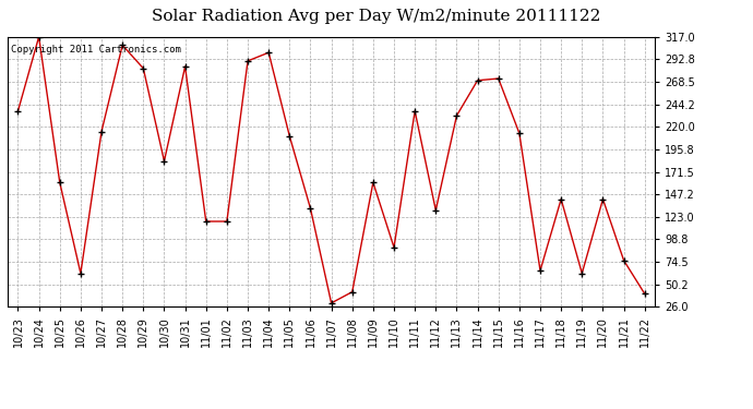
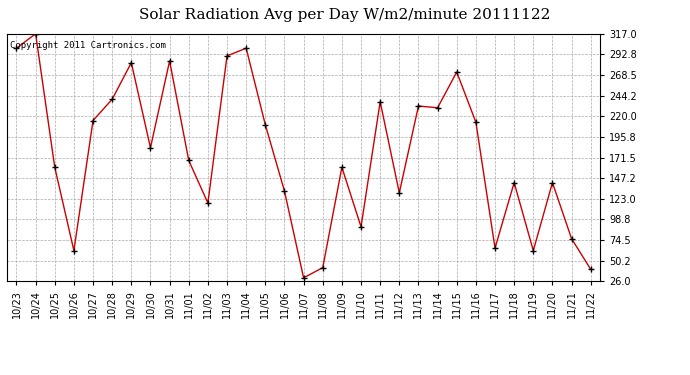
10/23: 237 -> 300
10/28: 308 -> 240
11/01: 118 -> 168
11/14: 270 -> 230
